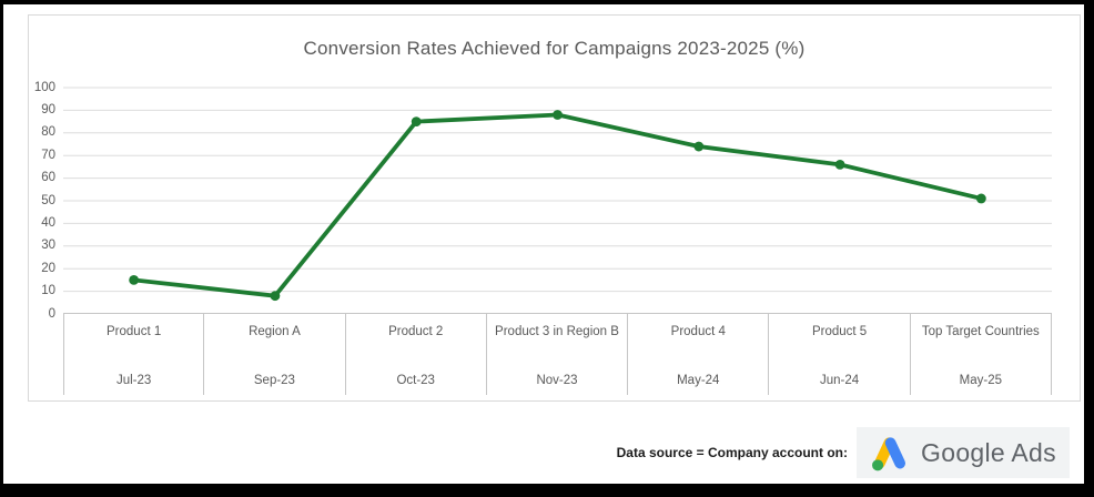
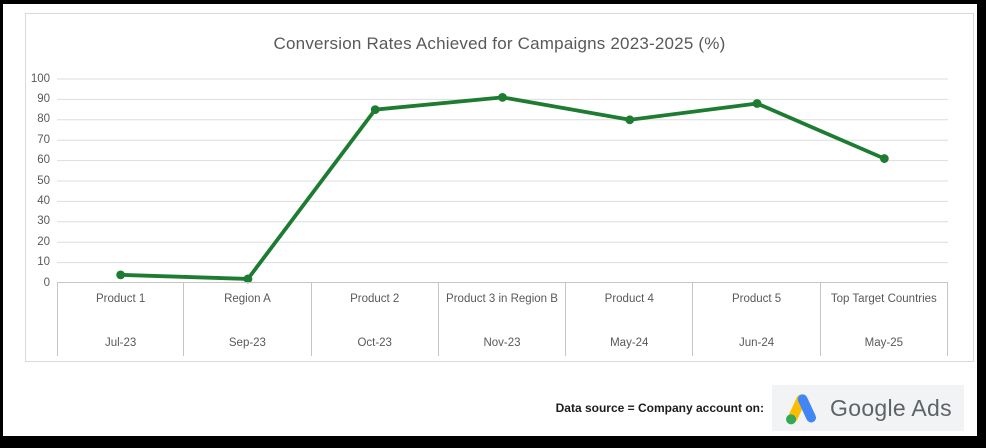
Product 1: 15 -> 4
Region A: 8 -> 2
Product 3 in Region B: 88 -> 91
Product 4: 74 -> 80
Product 5: 66 -> 88
Top Target Countries: 51 -> 61
